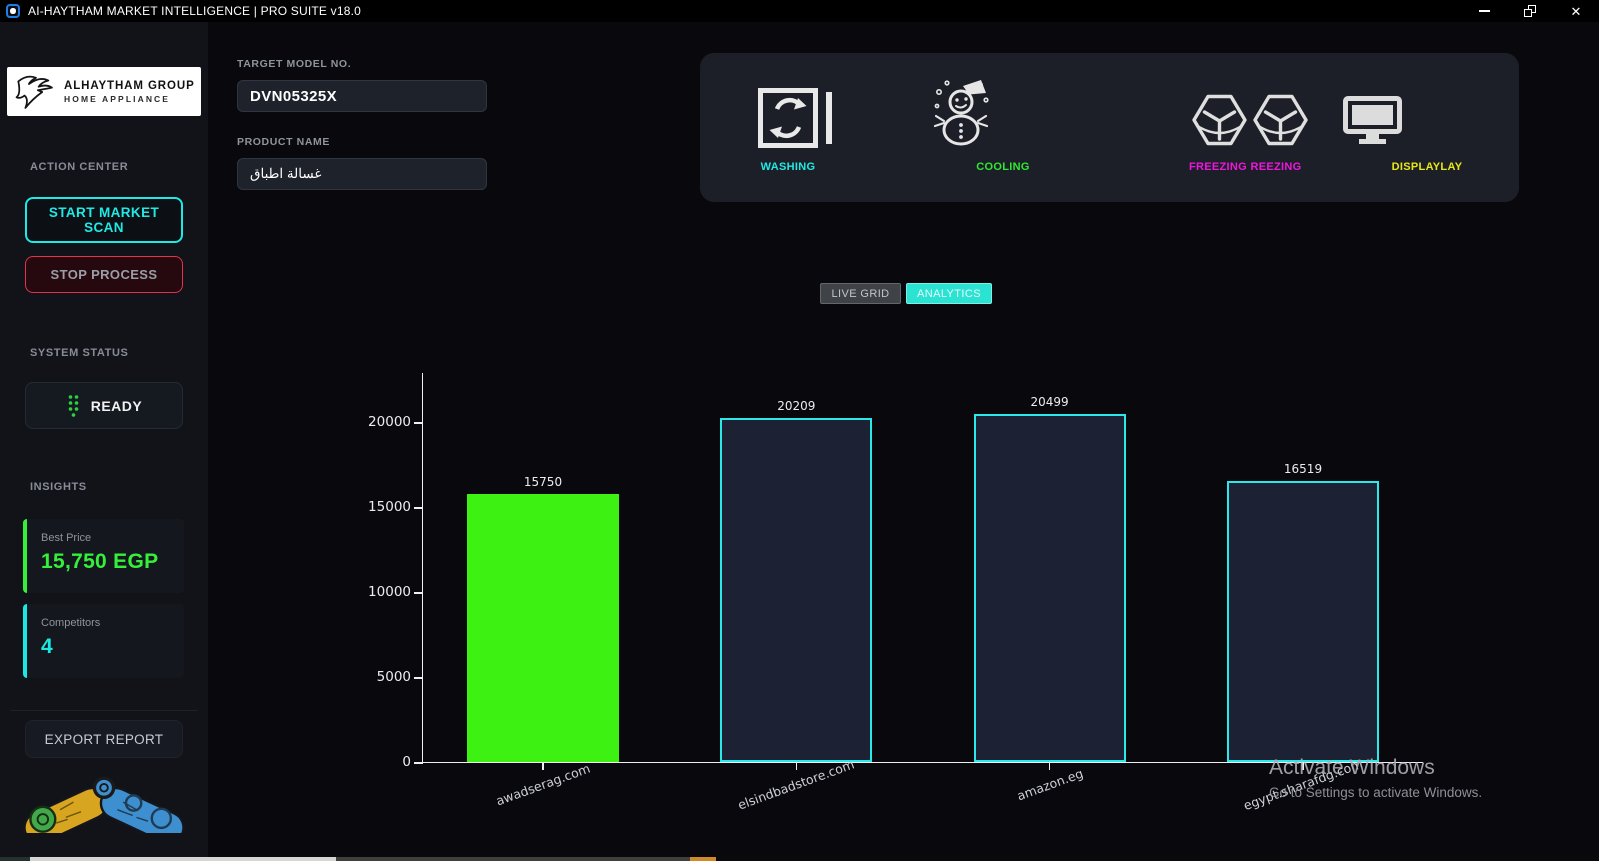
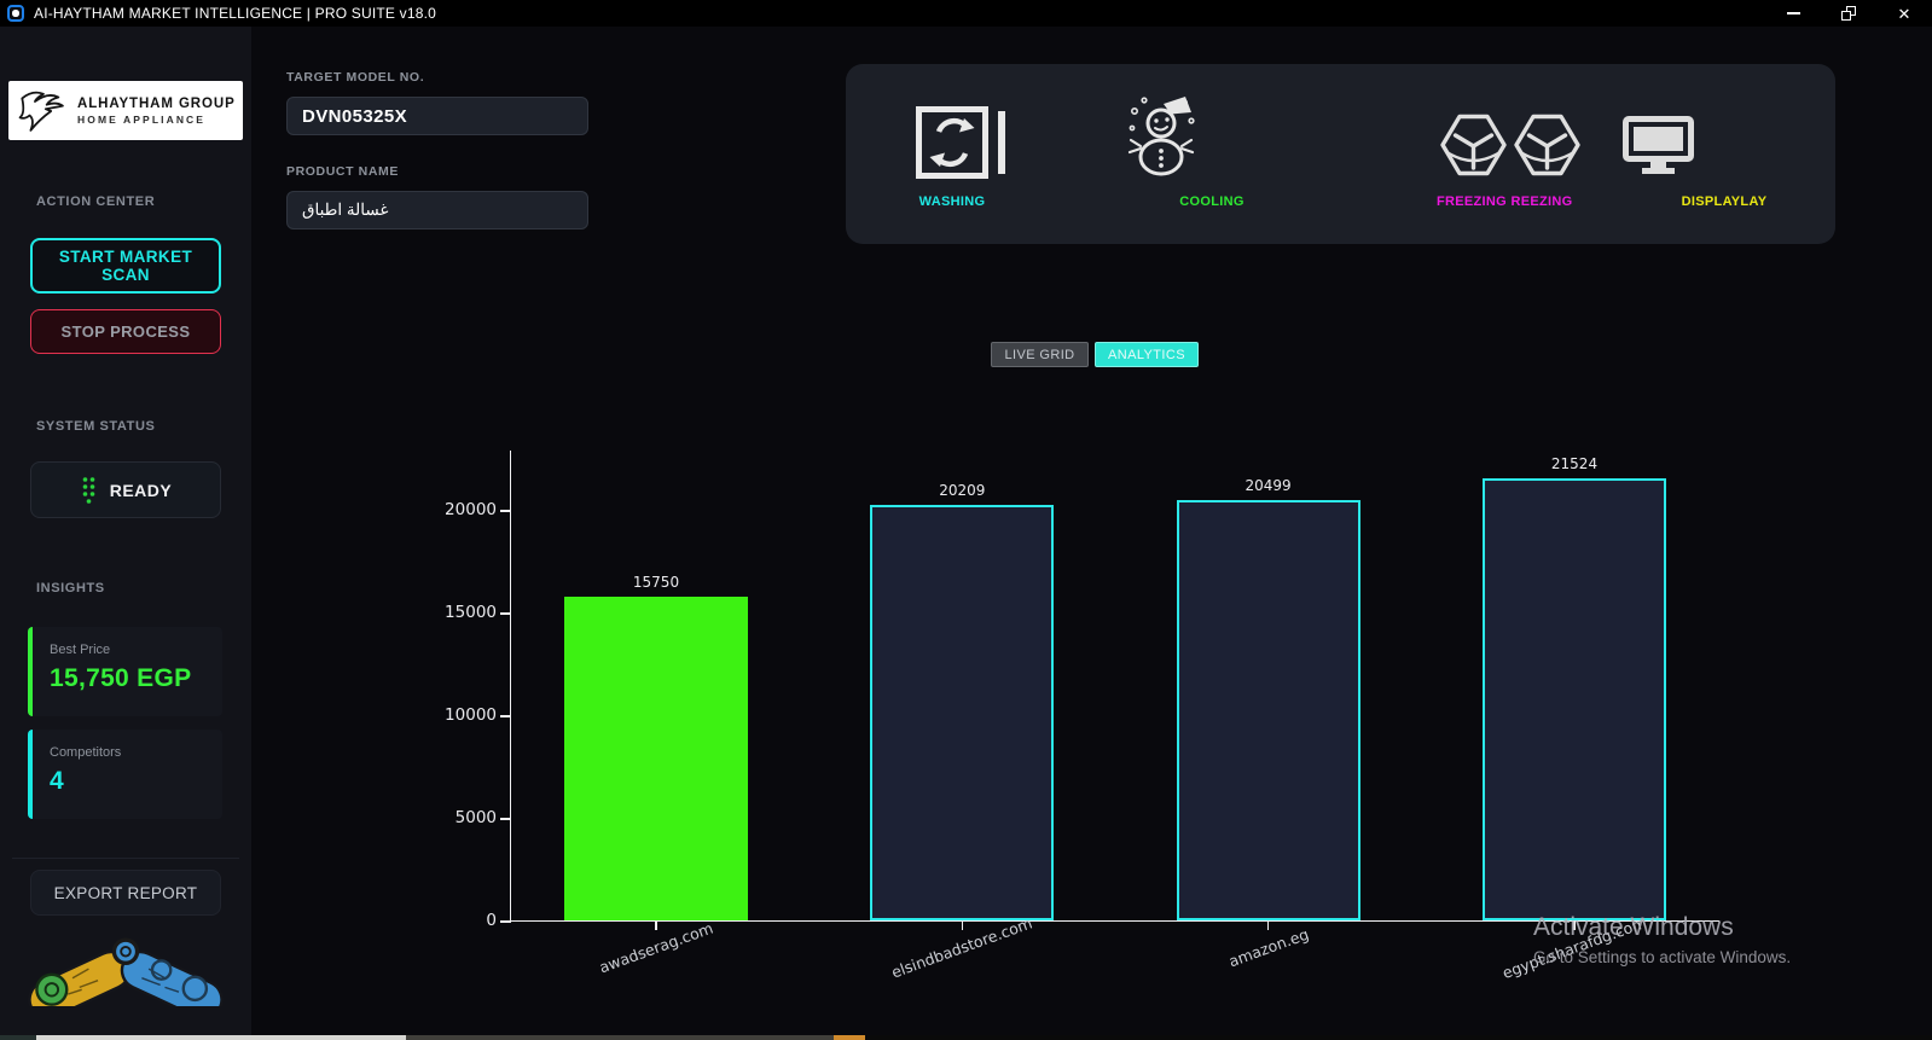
egypt.sharafdg.com: 16519 -> 21524
